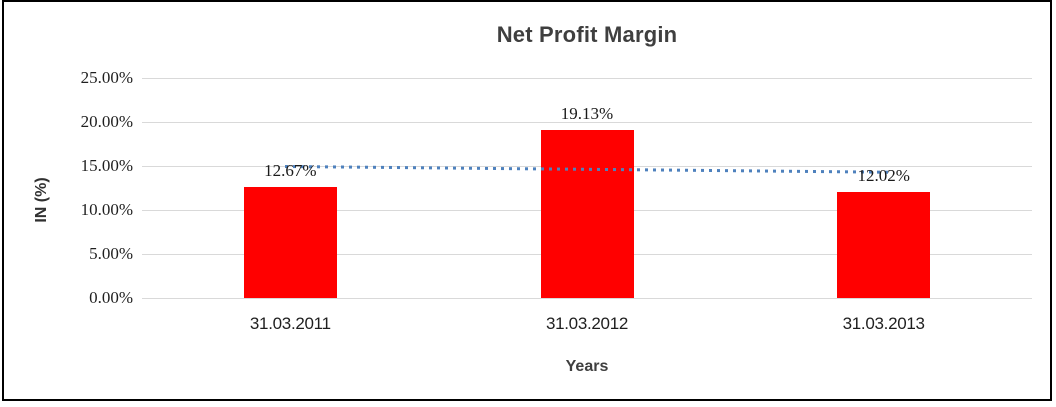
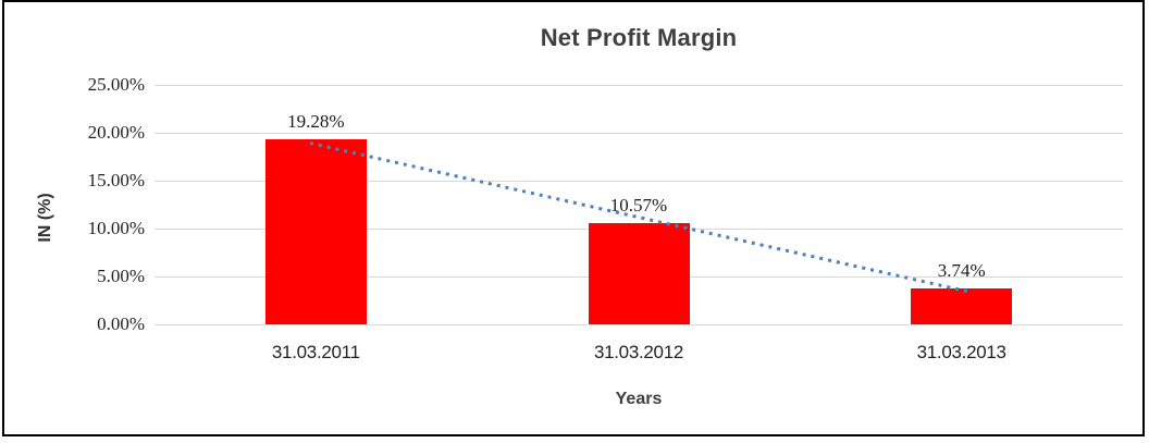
31.03.2011: 12.67% -> 19.28%
31.03.2012: 19.13% -> 10.57%
31.03.2013: 12.02% -> 3.74%
